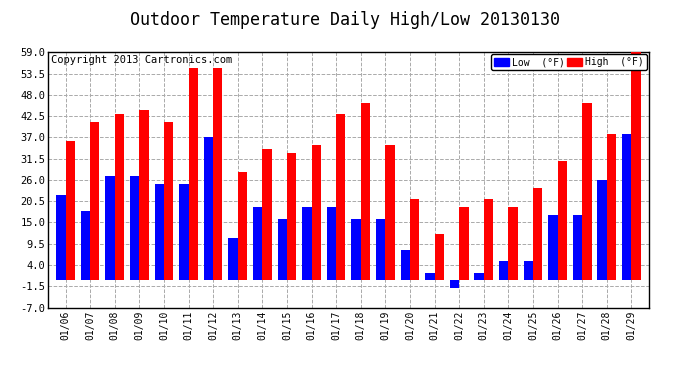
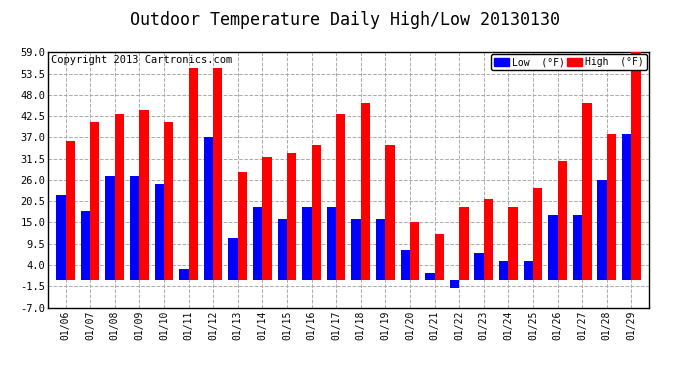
Low (°F)/01/11: 25 -> 3
High (°F)/01/14: 34 -> 32
High (°F)/01/20: 21 -> 15
Low (°F)/01/23: 2 -> 7
